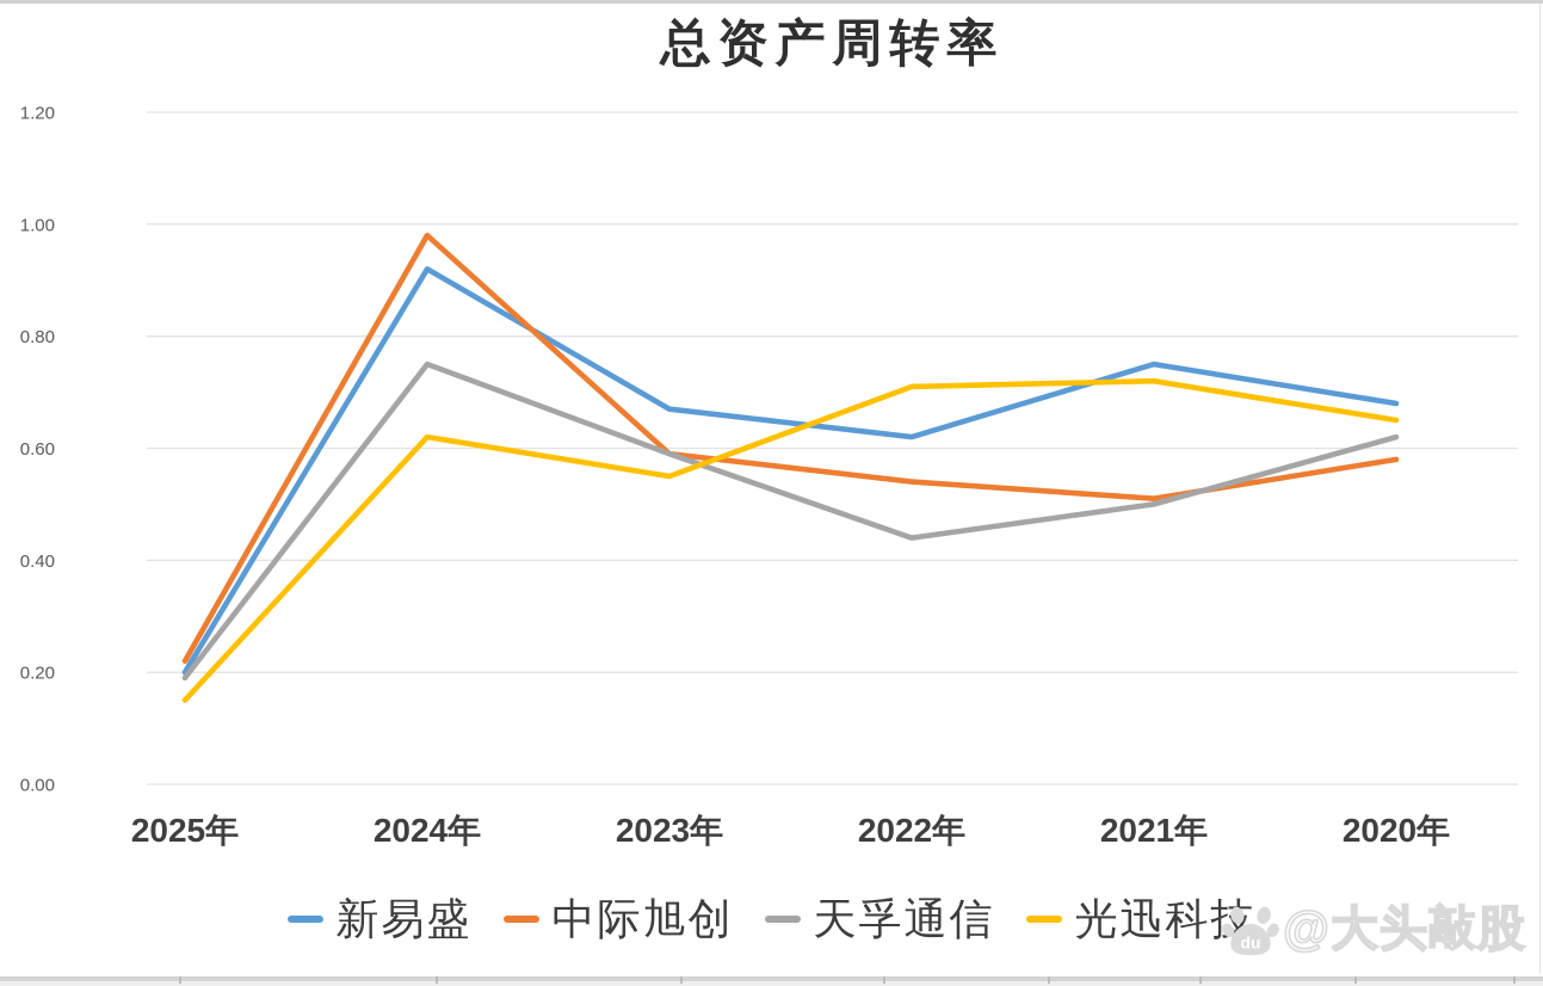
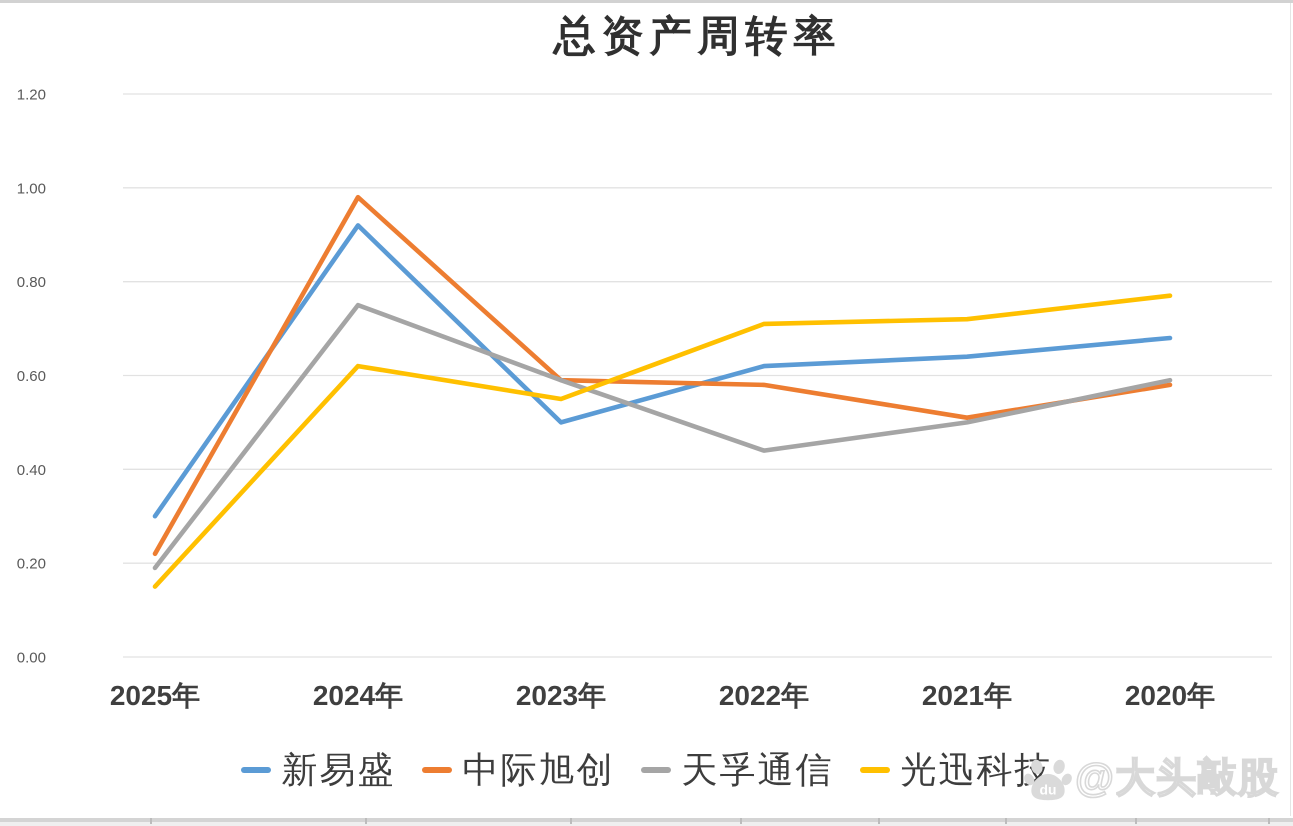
新易盛/2025年: 0.20 -> 0.30
新易盛/2023年: 0.67 -> 0.50
中际旭创/2022年: 0.54 -> 0.58
新易盛/2021年: 0.75 -> 0.64
天孚通信/2020年: 0.62 -> 0.59
光迅科技/2020年: 0.65 -> 0.77
